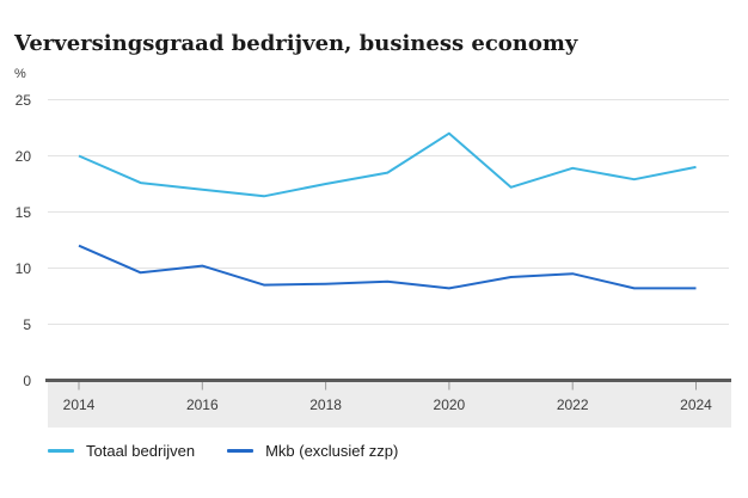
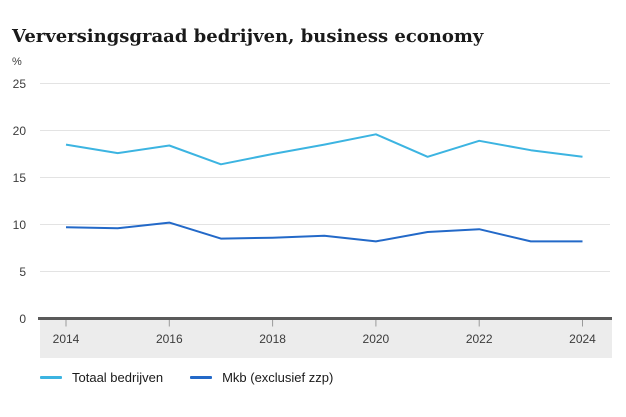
Totaal bedrijven/2014: 20 -> 18
Mkb (exclusief zzp)/2014: 12 -> 10
Totaal bedrijven/2016: 17 -> 18
Totaal bedrijven/2020: 22 -> 20
Totaal bedrijven/2024: 19 -> 17
